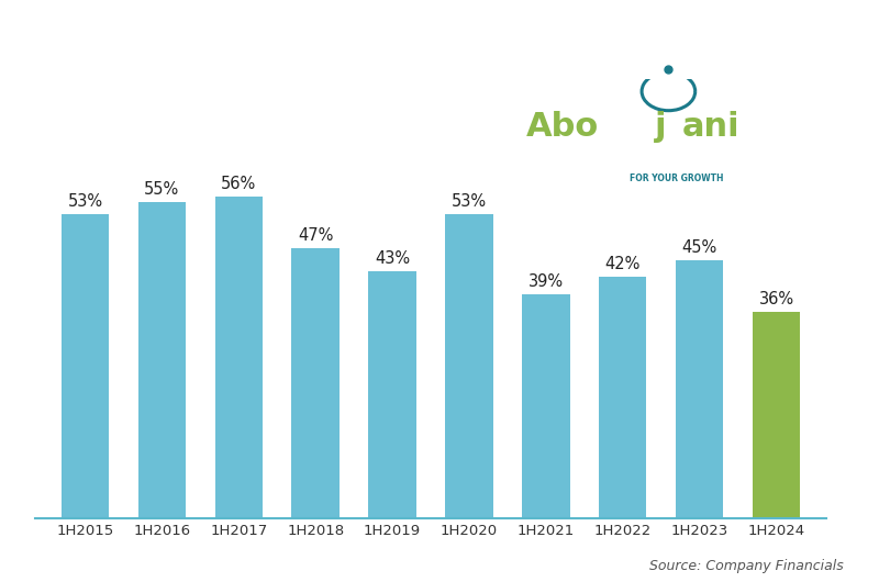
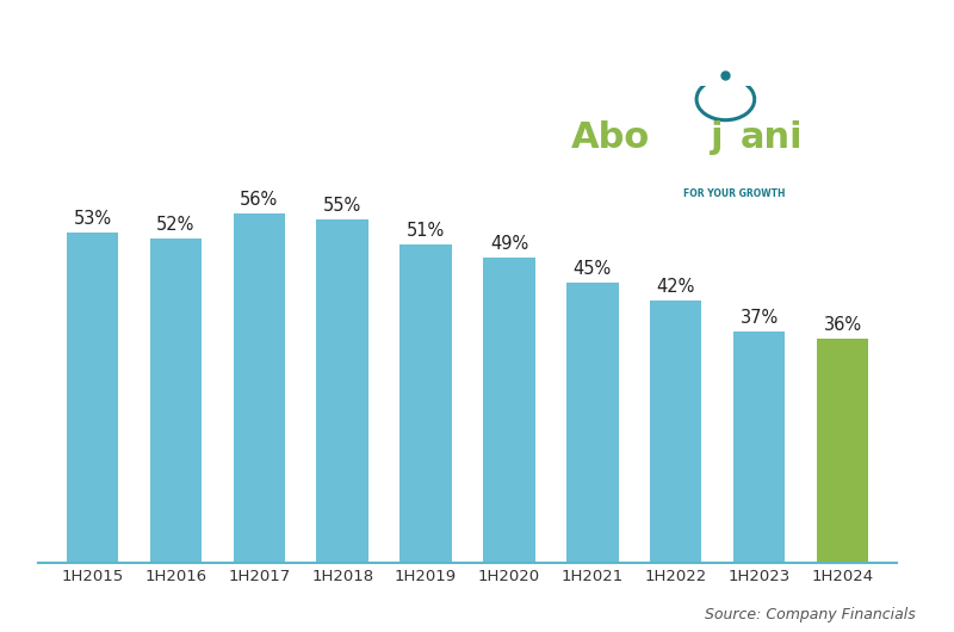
1H2016: 55% -> 52%
1H2018: 47% -> 55%
1H2019: 43% -> 51%
1H2020: 53% -> 49%
1H2021: 39% -> 45%
1H2023: 45% -> 37%
